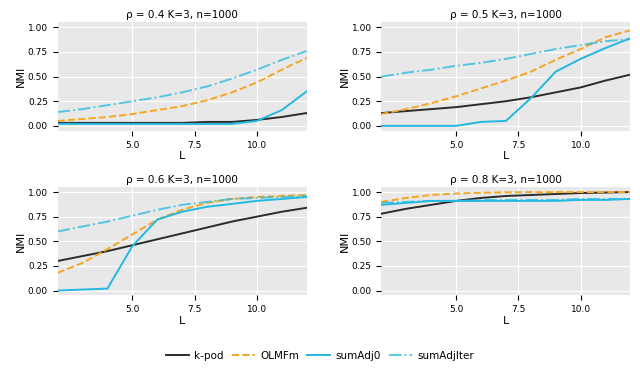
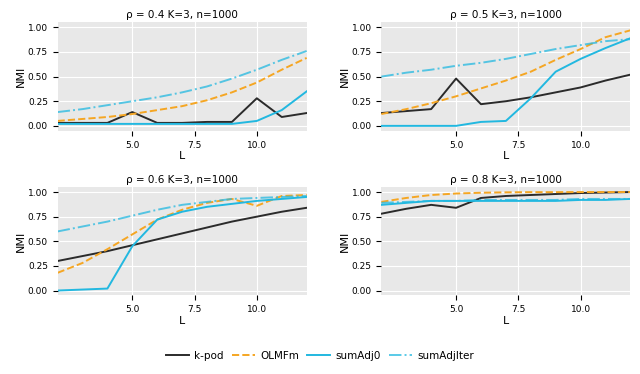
ρ = 0.4 K=3, n=1000/k-pod/5.0: 0.03 -> 0.14
ρ = 0.4 K=3, n=1000/k-pod/10.0: 0.06 -> 0.28
ρ = 0.5 K=3, n=1000/k-pod/5.0: 0.19 -> 0.48
ρ = 0.6 K=3, n=1000/OLMFm/10.0: 0.95 -> 0.86
ρ = 0.8 K=3, n=1000/k-pod/5.0: 0.91 -> 0.84
